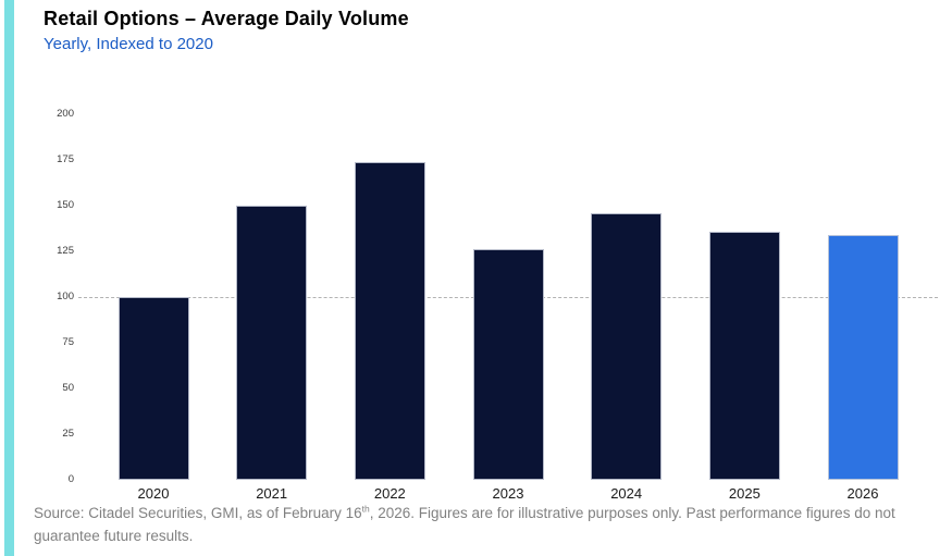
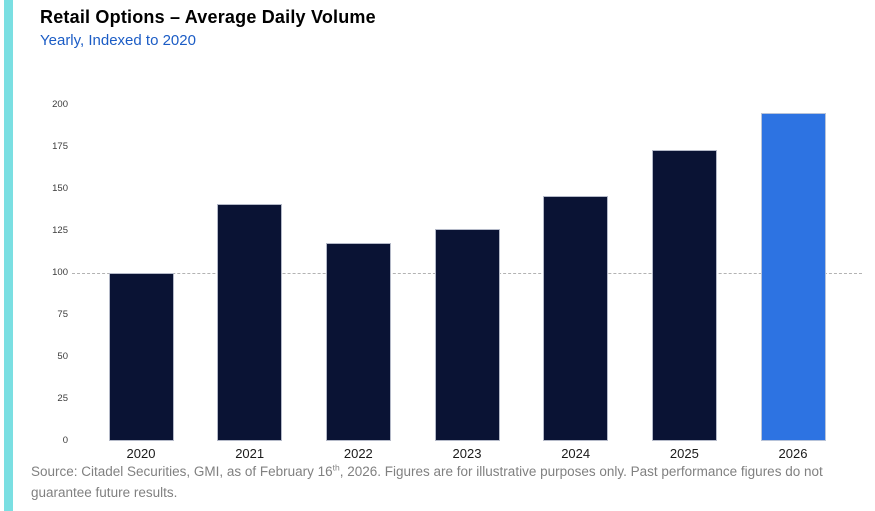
2021: 150 -> 141
2022: 174 -> 118
2025: 136 -> 173
2026: 134 -> 195
